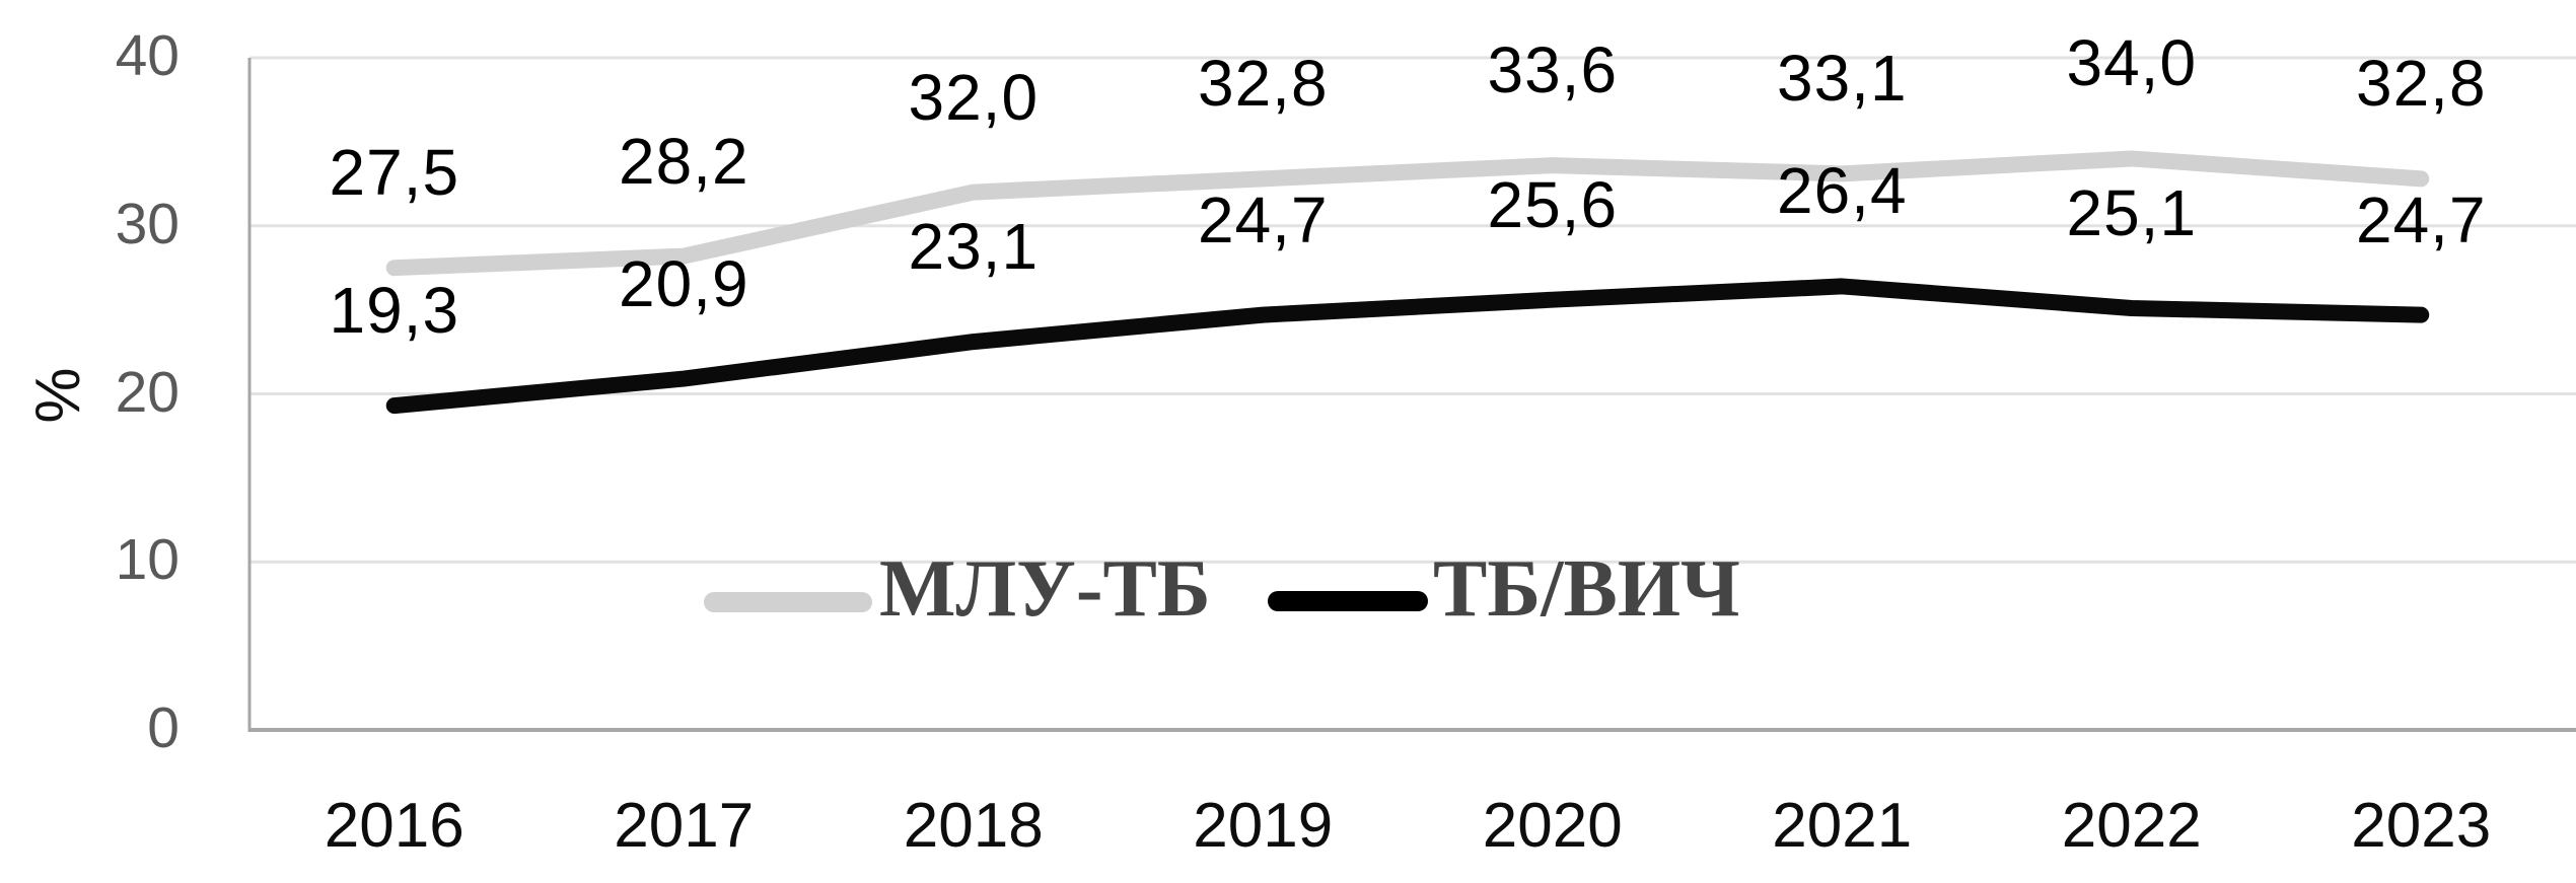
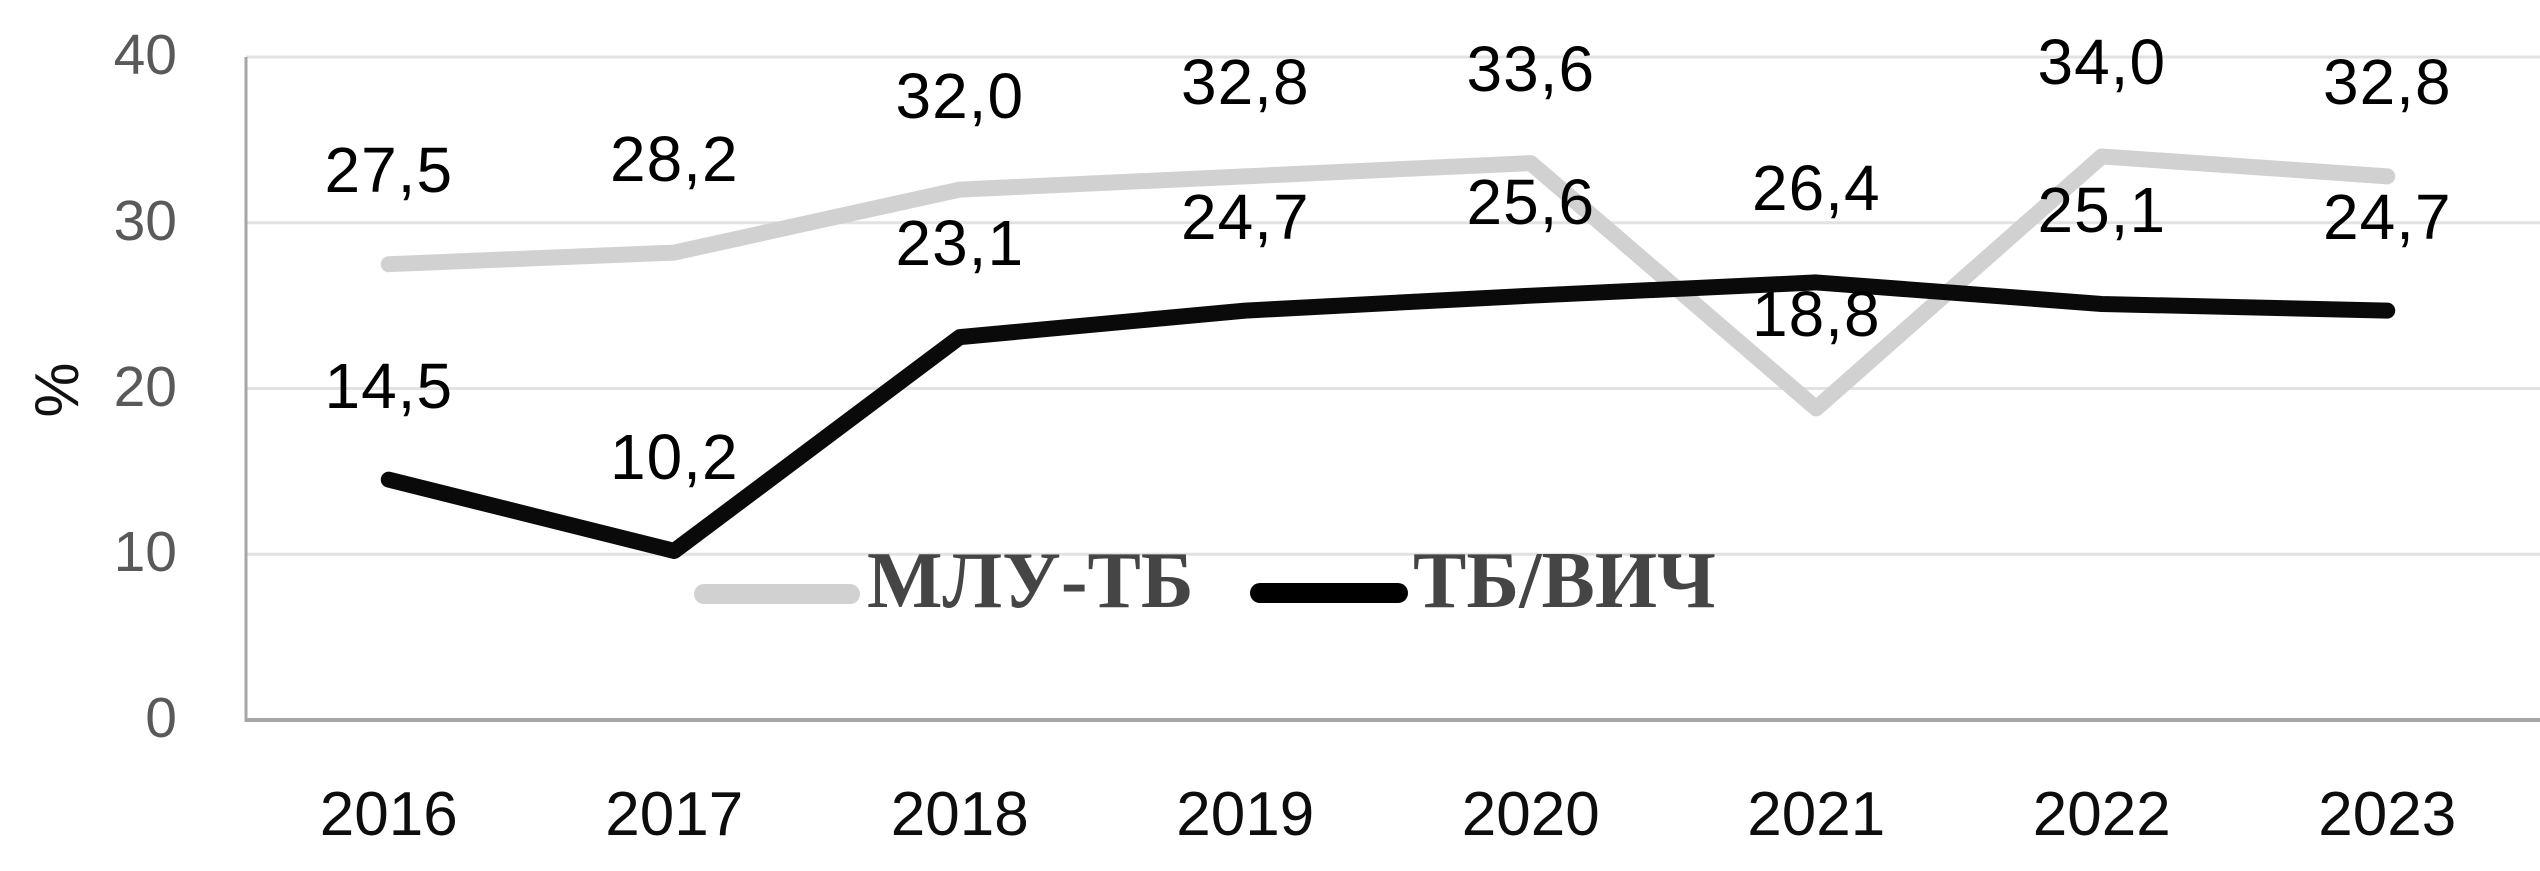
ТБ/ВИЧ/2016: 19,3 -> 14,5
ТБ/ВИЧ/2017: 20,9 -> 10,2
МЛУ-ТБ/2021: 33,1 -> 18,8
